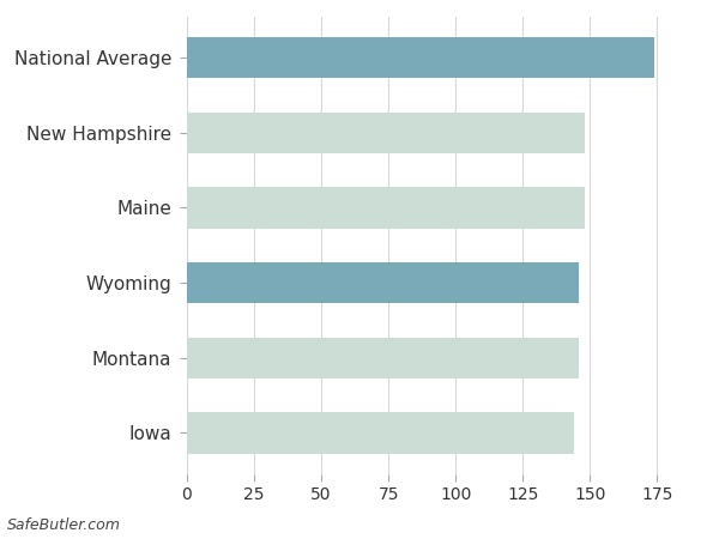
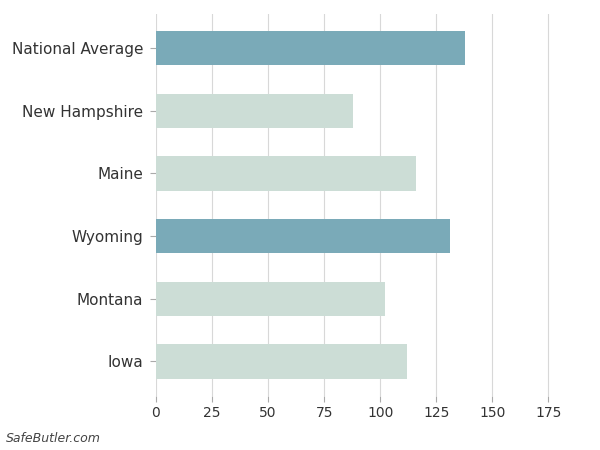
National Average: 174 -> 138
New Hampshire: 148 -> 88
Maine: 148 -> 116
Wyoming: 146 -> 131
Montana: 146 -> 102
Iowa: 144 -> 112
